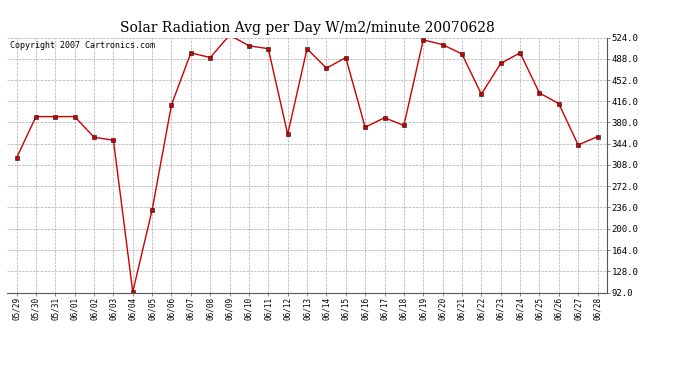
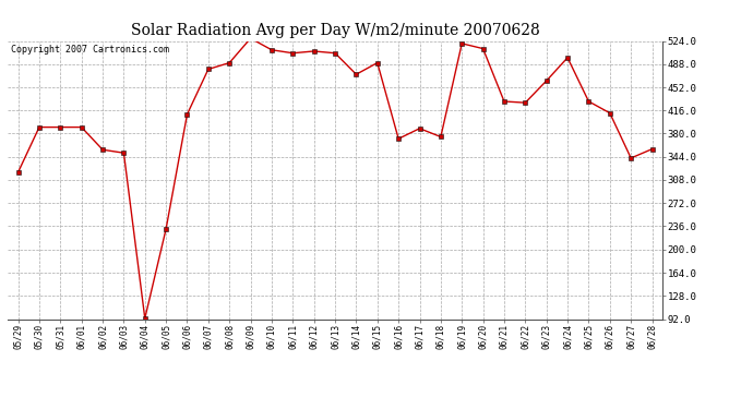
06/07: 498 -> 480
06/12: 360 -> 508
06/21: 496 -> 430
06/23: 480 -> 462
